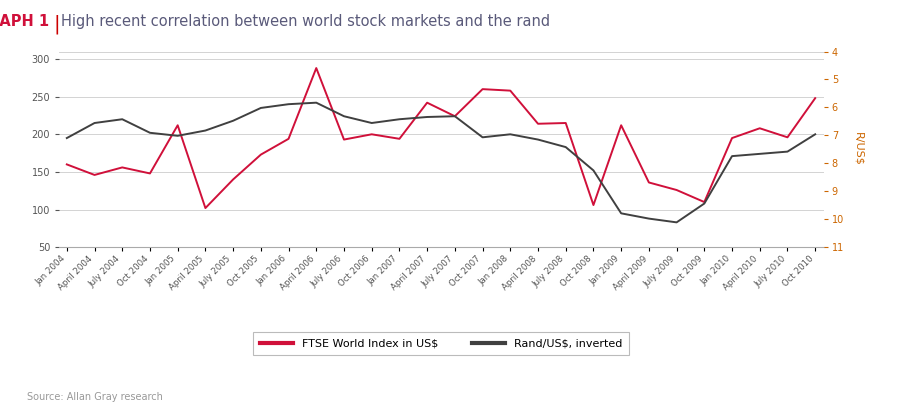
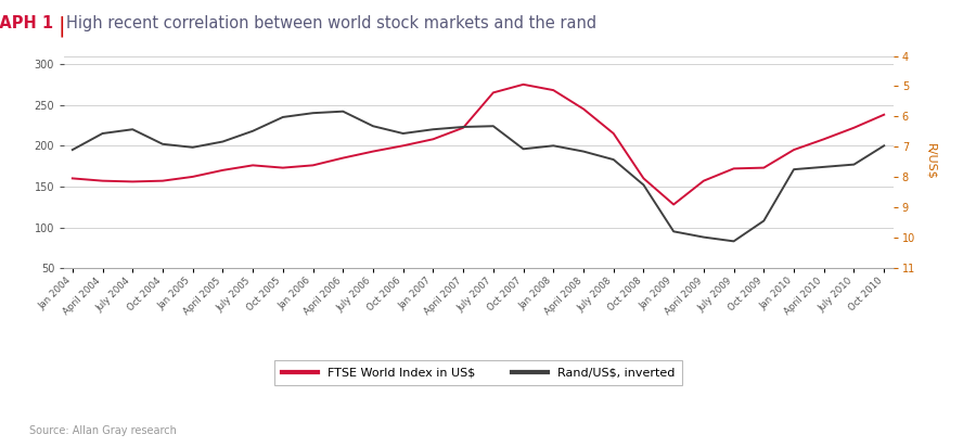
FTSE World Index in US$/April 2004: 146 -> 157
FTSE World Index in US$/Oct 2004: 148 -> 157
FTSE World Index in US$/Jan 2005: 212 -> 162
FTSE World Index in US$/April 2005: 102 -> 170
FTSE World Index in US$/July 2005: 140 -> 176
FTSE World Index in US$/Jan 2006: 194 -> 176
FTSE World Index in US$/April 2006: 288 -> 185
FTSE World Index in US$/Jan 2007: 194 -> 208
FTSE World Index in US$/April 2007: 242 -> 222
FTSE World Index in US$/July 2007: 224 -> 265
FTSE World Index in US$/Oct 2007: 260 -> 275
FTSE World Index in US$/Jan 2008: 258 -> 268
FTSE World Index in US$/April 2008: 214 -> 245
FTSE World Index in US$/Oct 2008: 106 -> 160
FTSE World Index in US$/Jan 2009: 212 -> 128
FTSE World Index in US$/April 2009: 136 -> 157
FTSE World Index in US$/July 2009: 126 -> 172
FTSE World Index in US$/Oct 2009: 110 -> 173
FTSE World Index in US$/July 2010: 196 -> 222
FTSE World Index in US$/Oct 2010: 248 -> 238
